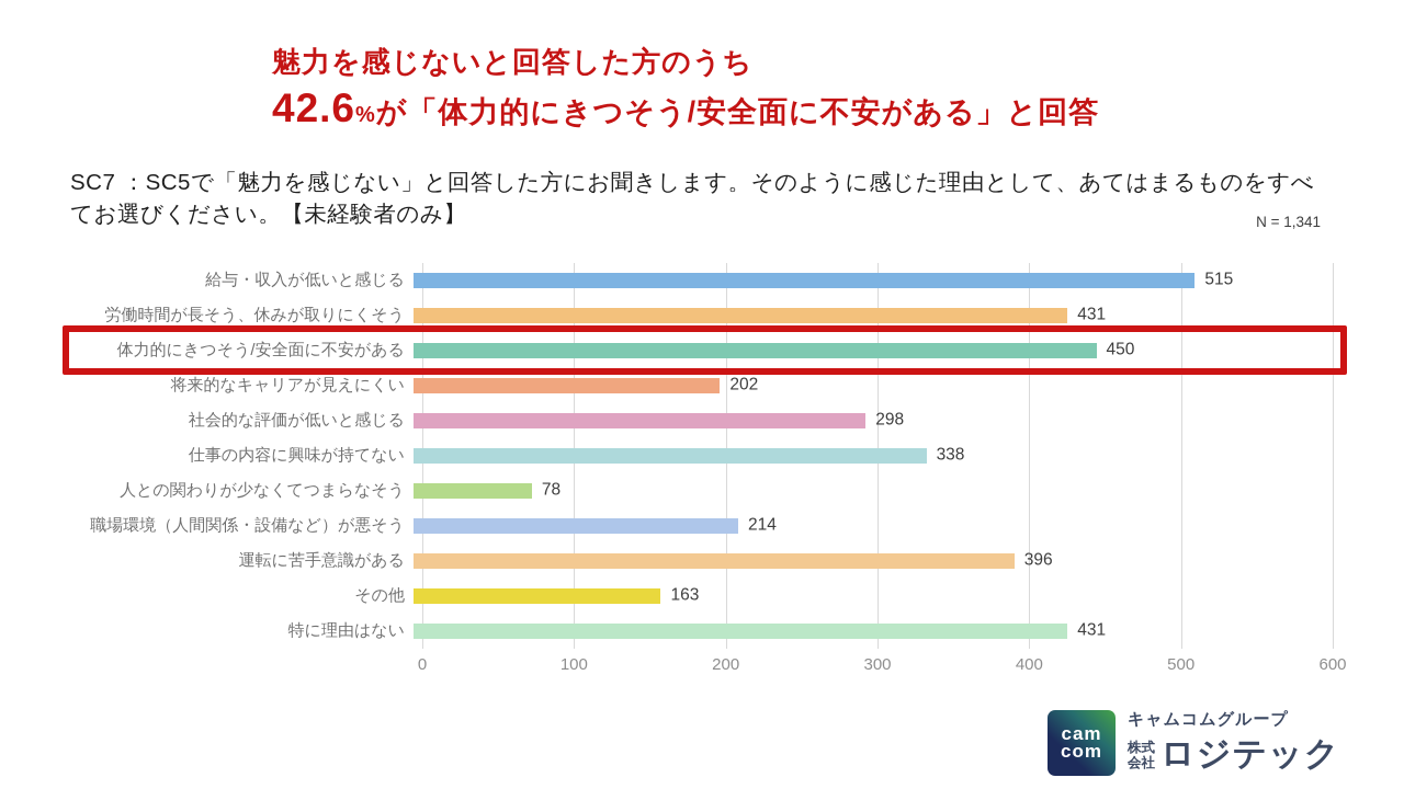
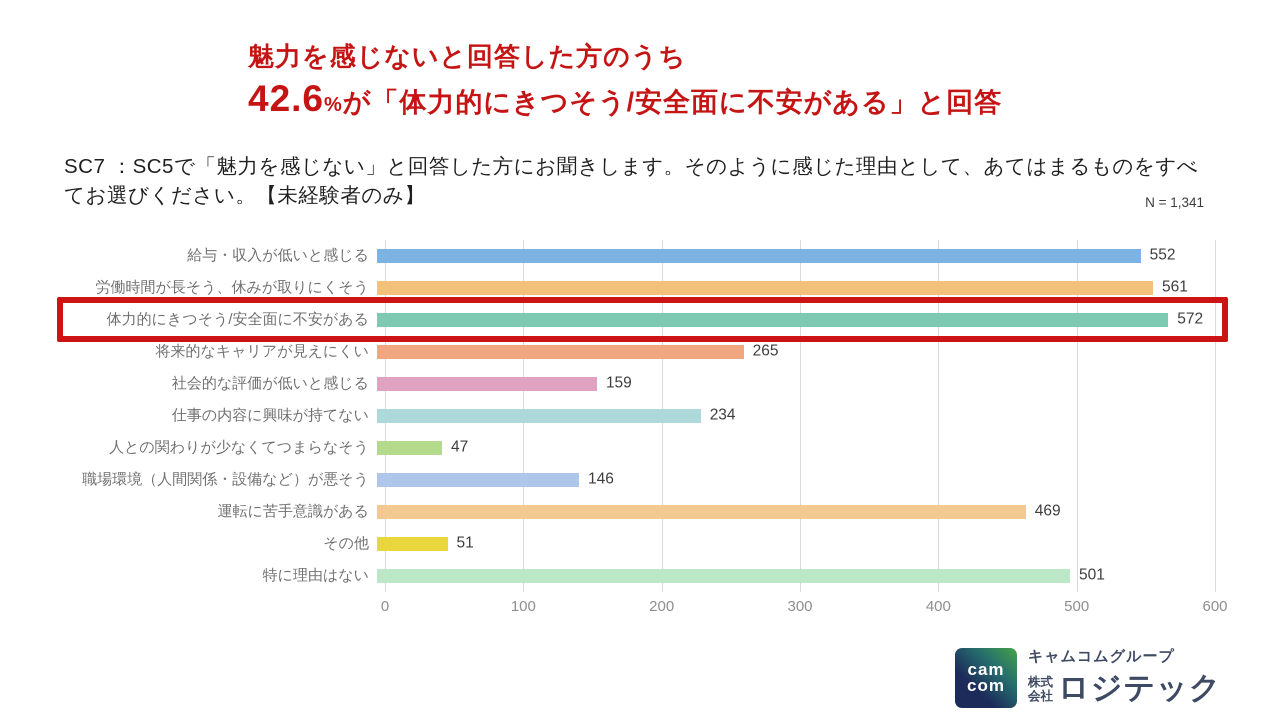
給与・収入が低いと感じる: 515 -> 552
労働時間が長そう、休みが取りにくそう: 431 -> 561
体力的にきつそう/安全面に不安がある: 450 -> 572
将来的なキャリアが見えにくい: 202 -> 265
社会的な評価が低いと感じる: 298 -> 159
仕事の内容に興味が持てない: 338 -> 234
人との関わりが少なくてつまらなそう: 78 -> 47
職場環境（人間関係・設備など）が悪そう: 214 -> 146
運転に苦手意識がある: 396 -> 469
その他: 163 -> 51
特に理由はない: 431 -> 501
